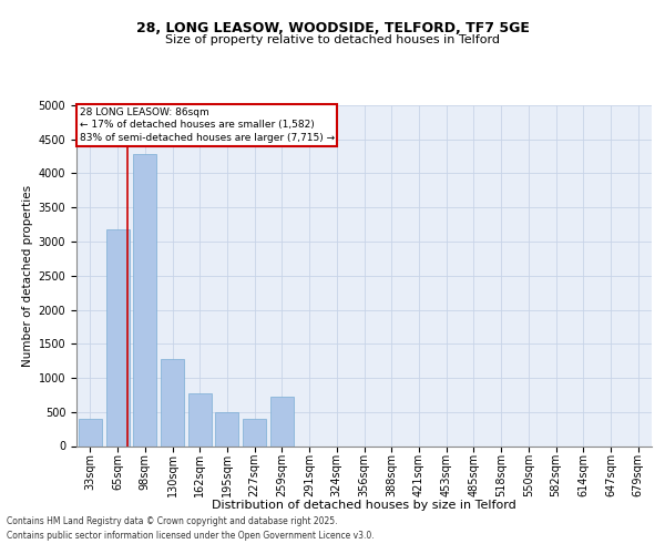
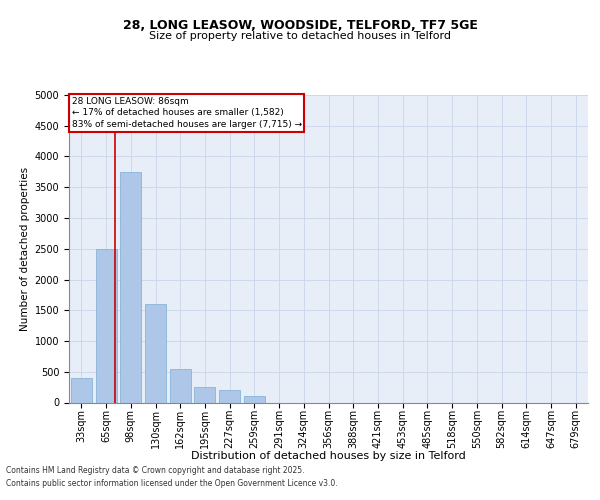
65sqm: 3180 -> 2500
98sqm: 4280 -> 3750
130sqm: 1280 -> 1600
162sqm: 780 -> 550
195sqm: 500 -> 250
227sqm: 400 -> 200
259sqm: 720 -> 100
